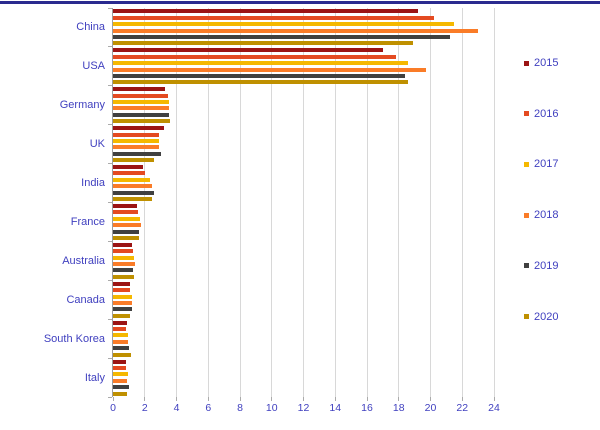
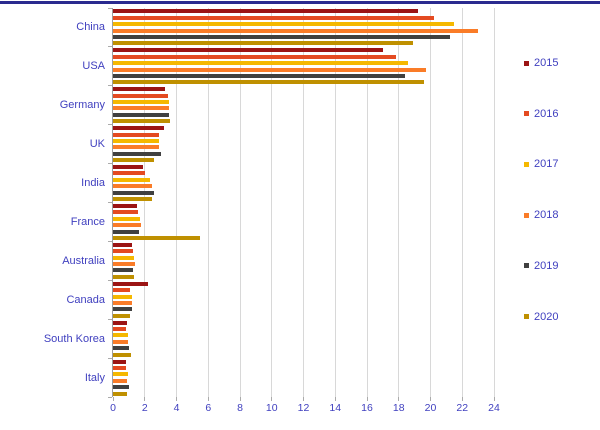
2020/USA: 18.6 -> 19.6
2020/France: 1.6 -> 5.5
2015/Canada: 1.1 -> 2.2
